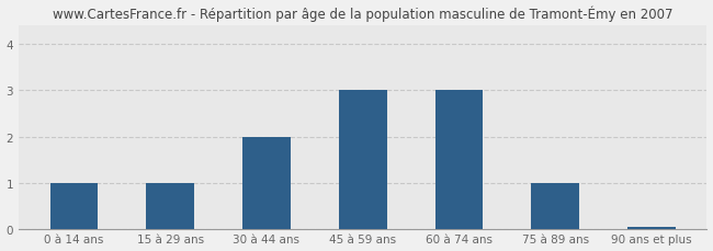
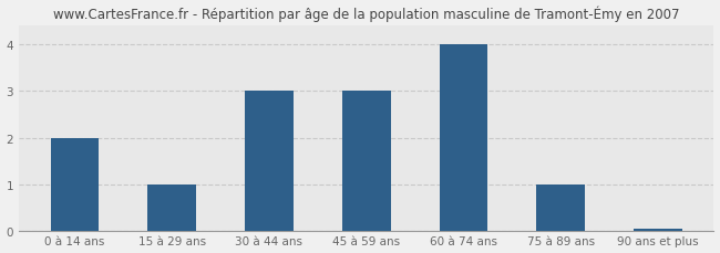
0 à 14 ans: 1.00 -> 2.00
30 à 44 ans: 2.00 -> 3.00
60 à 74 ans: 3.00 -> 4.00
